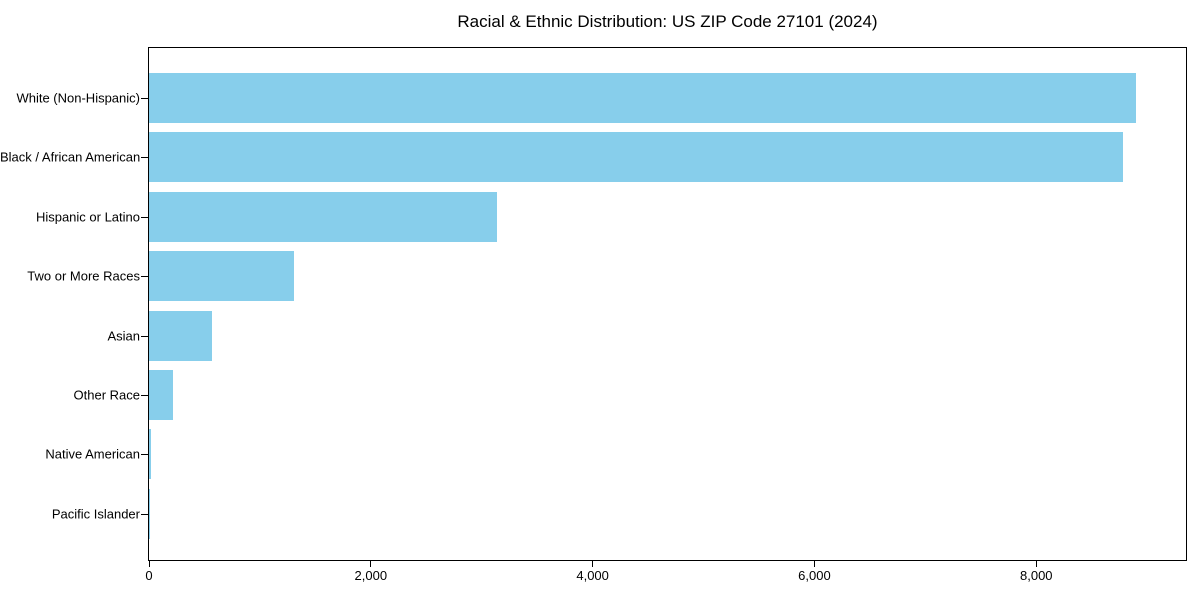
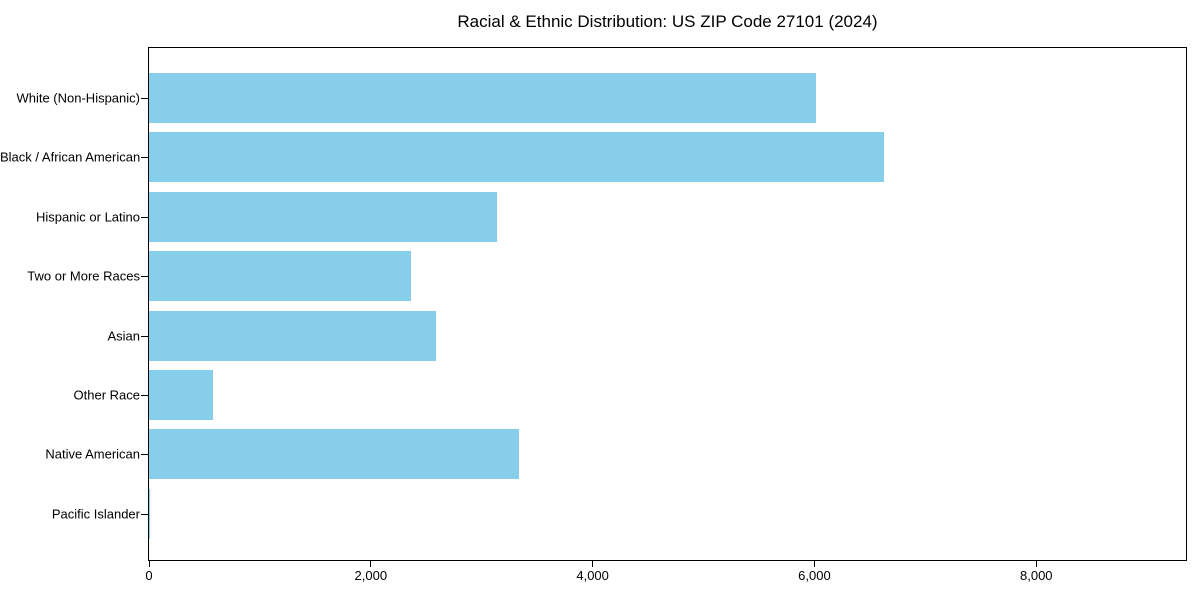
White (Non-Hispanic): 8900 -> 6010
Black / African American: 8780 -> 6630
Two or More Races: 1310 -> 2360
Asian: 560 -> 2590
Other Race: 220 -> 580
Native American: 20 -> 3340
